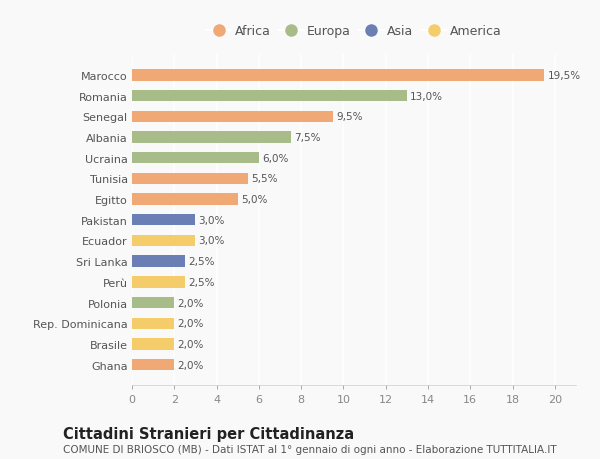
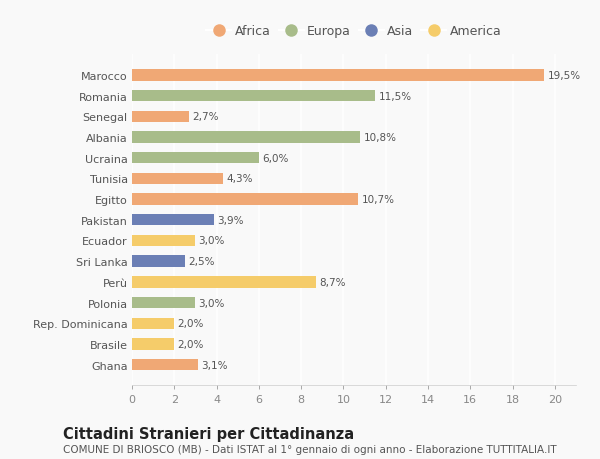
Romania: 13,0% -> 11,5%
Senegal: 9,5% -> 2,7%
Albania: 7,5% -> 10,8%
Tunisia: 5,5% -> 4,3%
Egitto: 5,0% -> 10,7%
Pakistan: 3,0% -> 3,9%
Perù: 2,5% -> 8,7%
Polonia: 2,0% -> 3,0%
Ghana: 2,0% -> 3,1%
